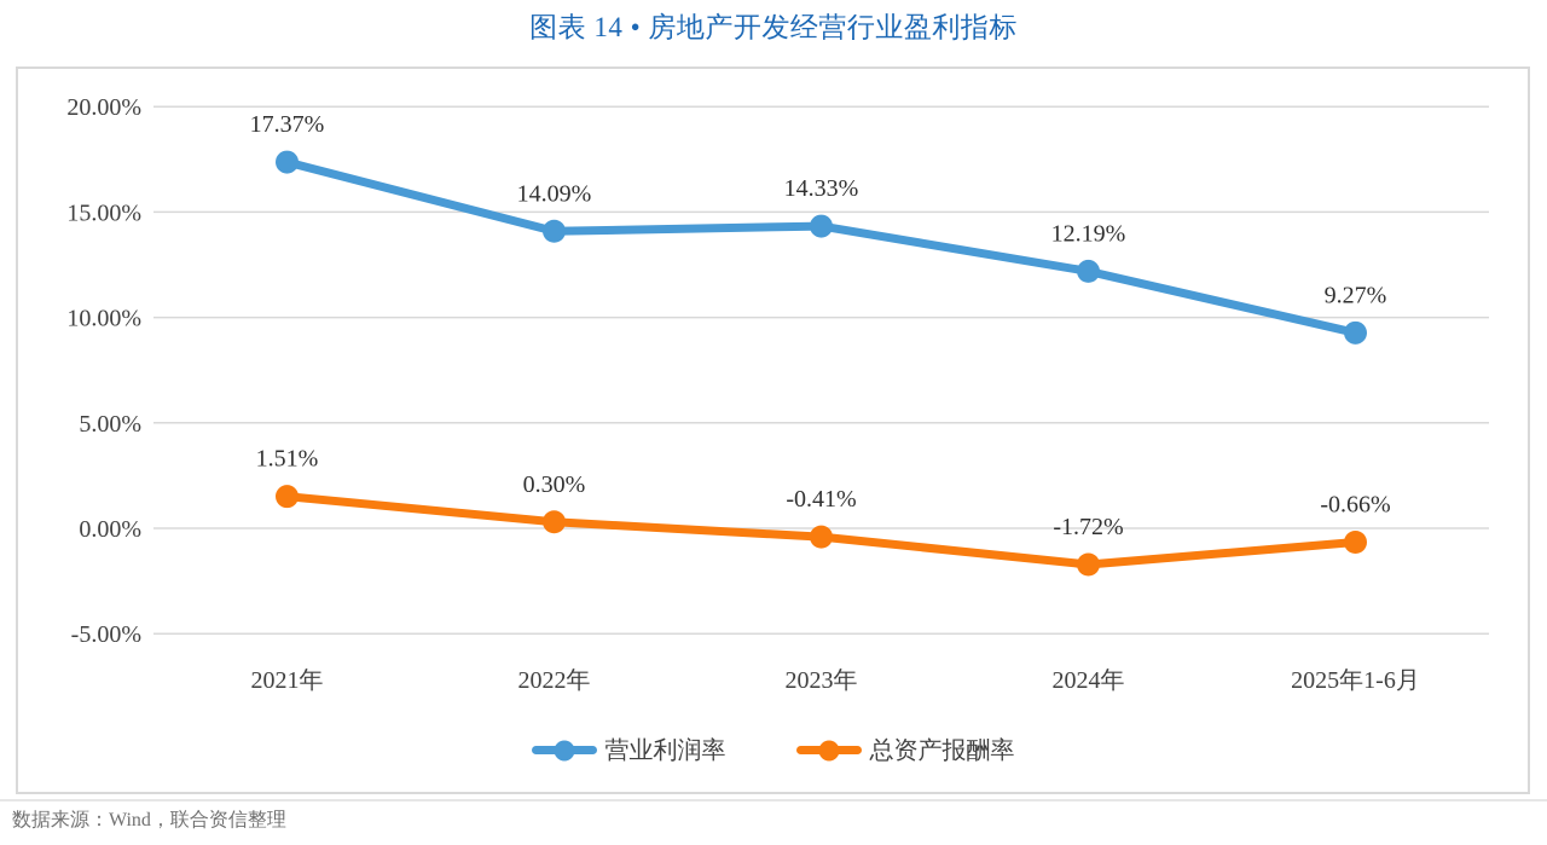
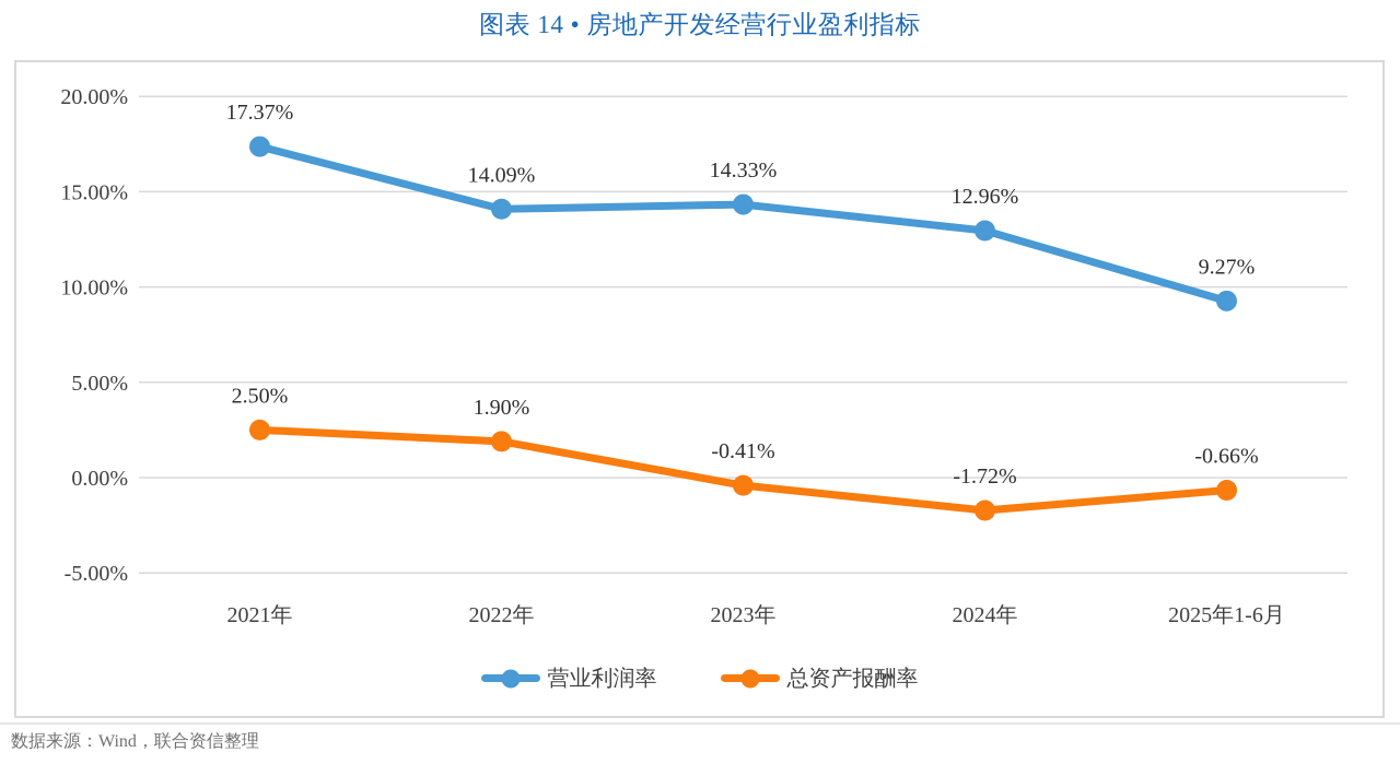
总资产报酬率/2021年: 1.51% -> 2.50%
总资产报酬率/2022年: 0.30% -> 1.90%
营业利润率/2024年: 12.19% -> 12.96%
